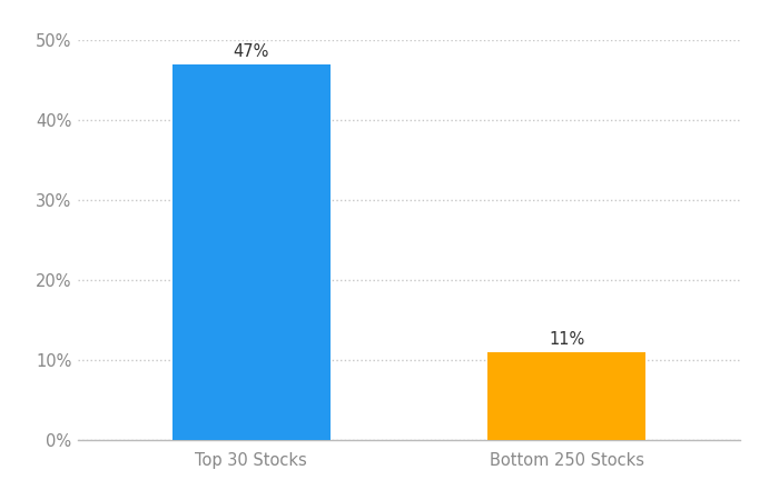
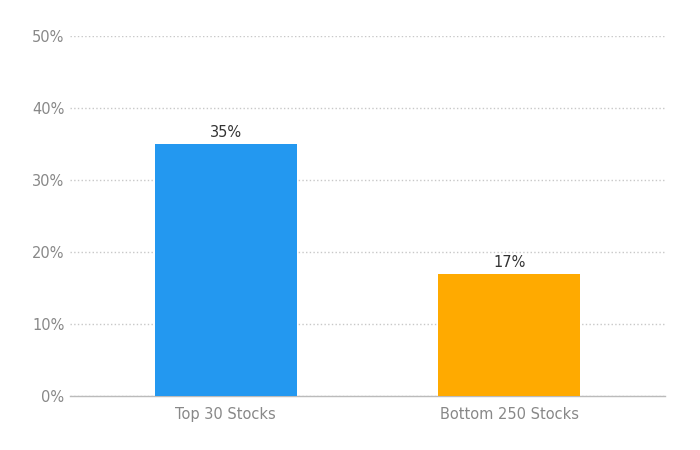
Top 30 Stocks: 47% -> 35%
Bottom 250 Stocks: 11% -> 17%
